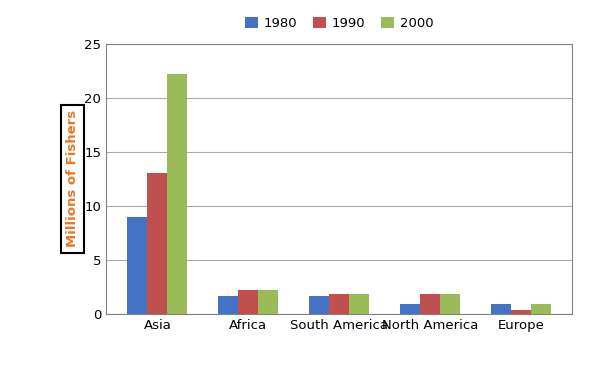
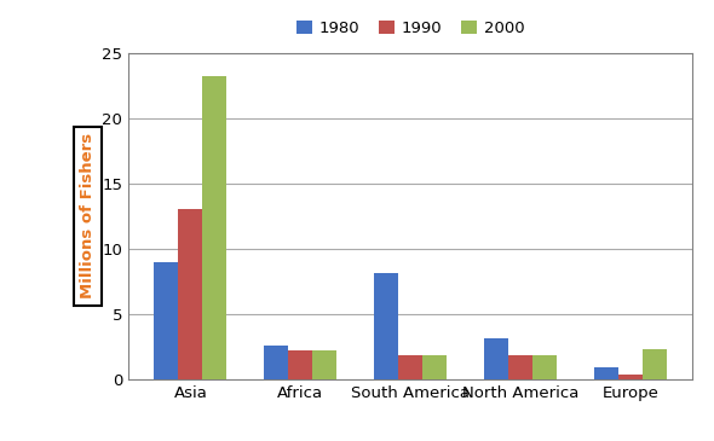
2000/Asia: 22.2 -> 23.2
1980/Africa: 1.7 -> 2.6
1980/South America: 1.7 -> 8.1
1980/North America: 0.9 -> 3.1
2000/Europe: 0.9 -> 2.3
